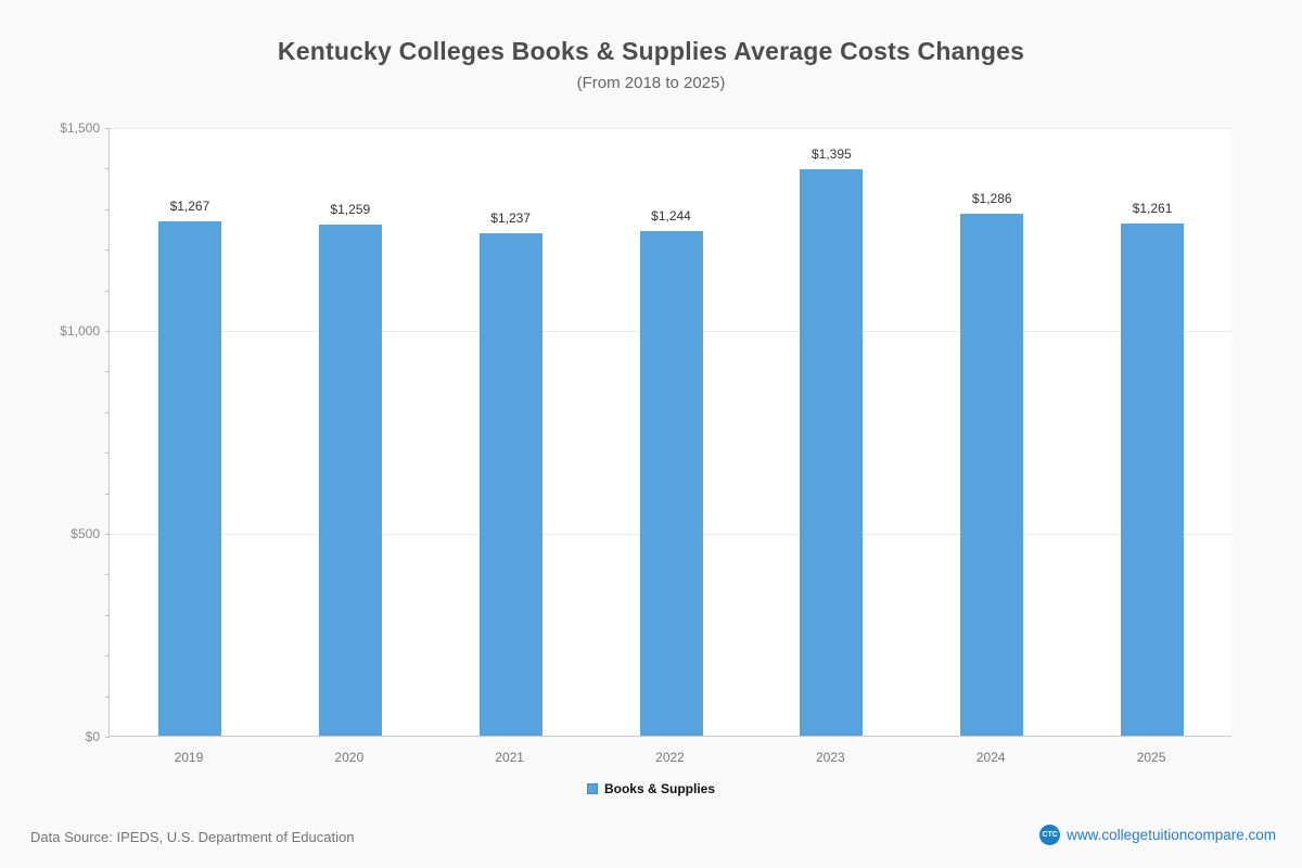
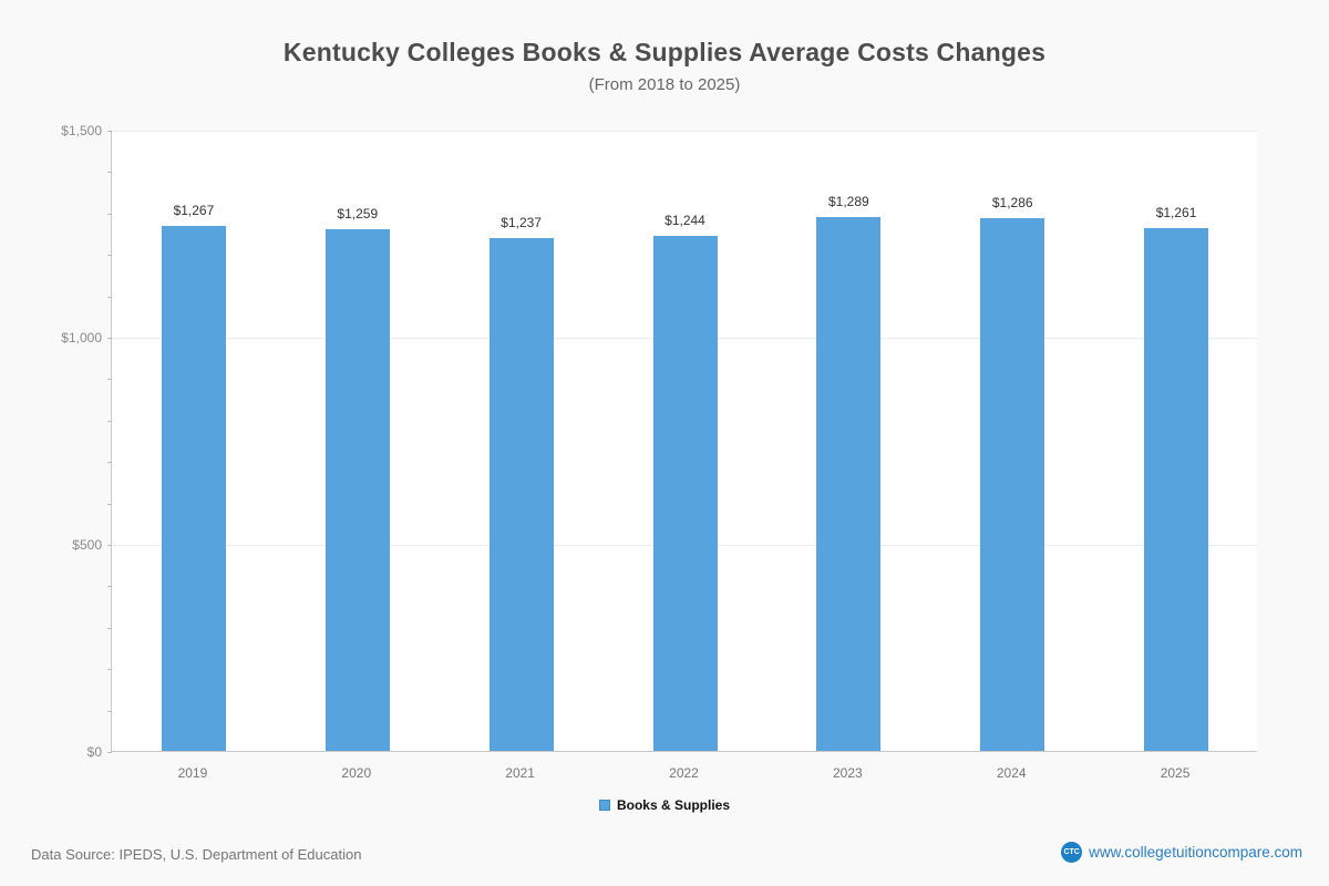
2023: $1,395 -> $1,289
